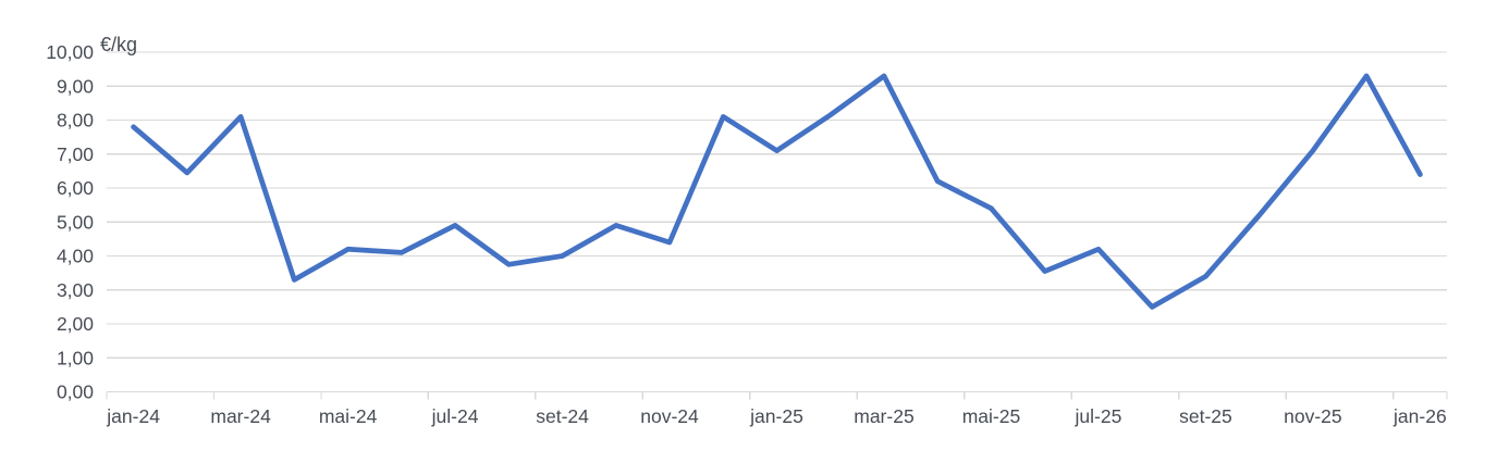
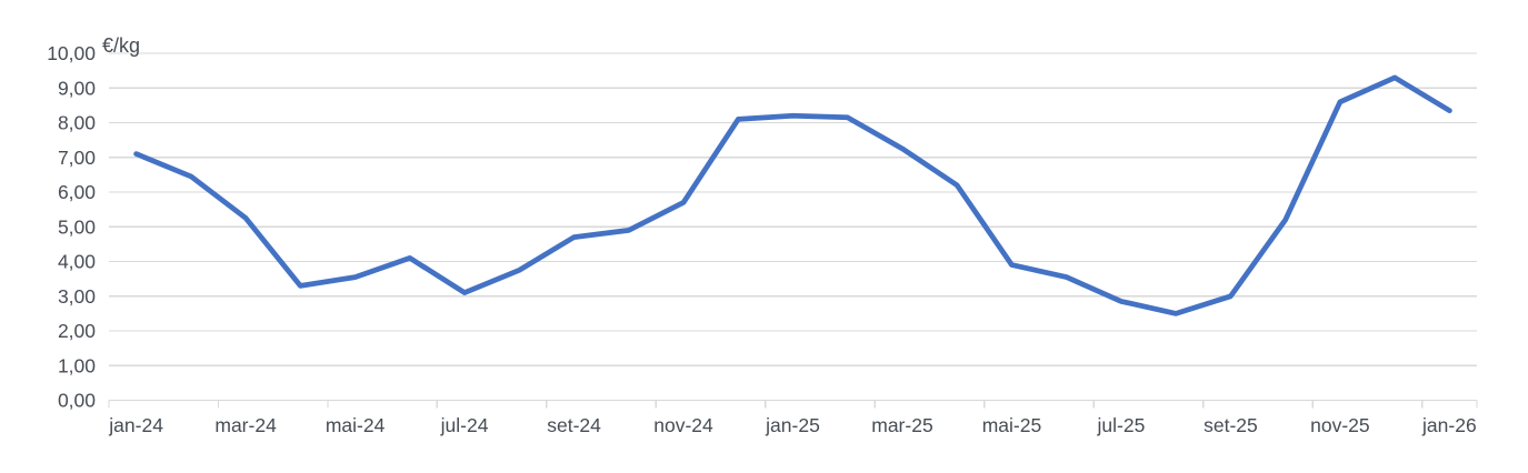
jan-24: 7,8 -> 7,1
mar-24: 8,1 -> 5,2
mai-24: 4,2 -> 3,5
jul-24: 4,9 -> 3,1
set-24: 4,0 -> 4,7
nov-24: 4,4 -> 5,7
jan-25: 7,1 -> 8,2
mar-25: 9,3 -> 7,2
mai-25: 5,4 -> 3,9
jul-25: 4,2 -> 2,9
set-25: 3,4 -> 3,0
nov-25: 7,1 -> 8,6
jan-26: 6,4 -> 8,3
